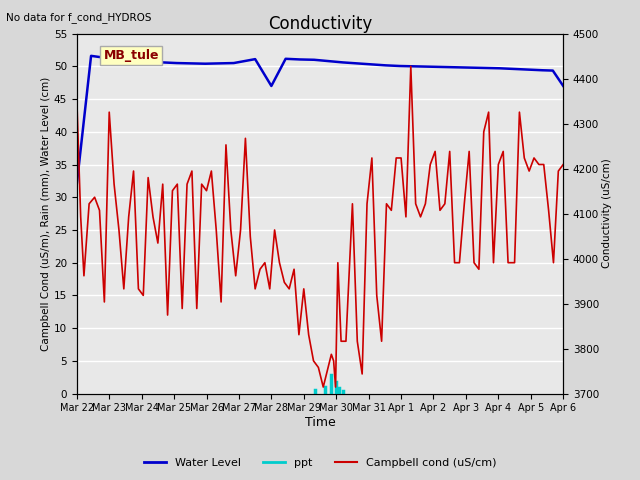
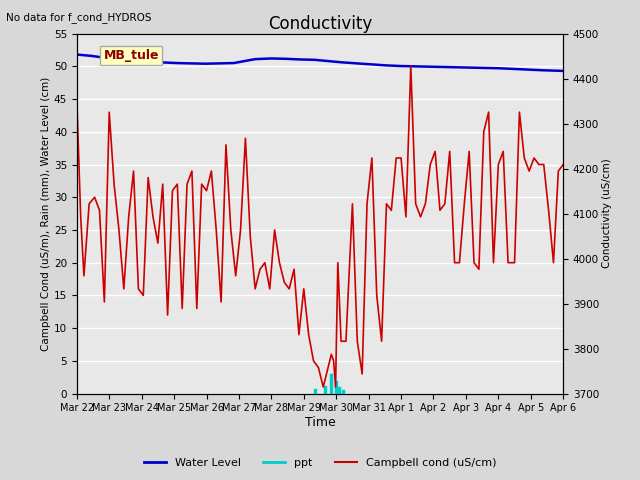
Water Level/Mar 22: 32.0 -> 51.8
Water Level/Mar 28: 47.0 -> 51.2
Water Level/Apr 6: 47.0 -> 49.3
